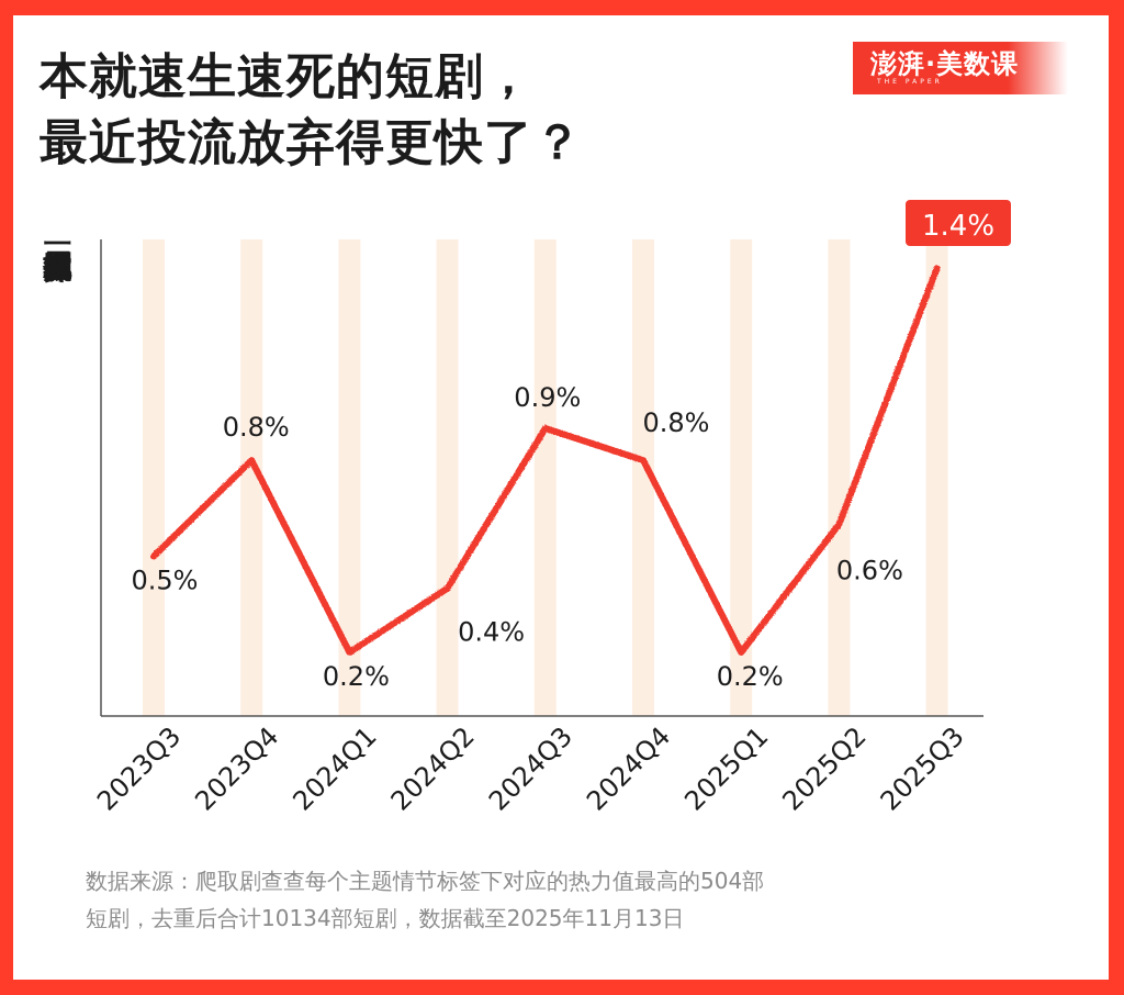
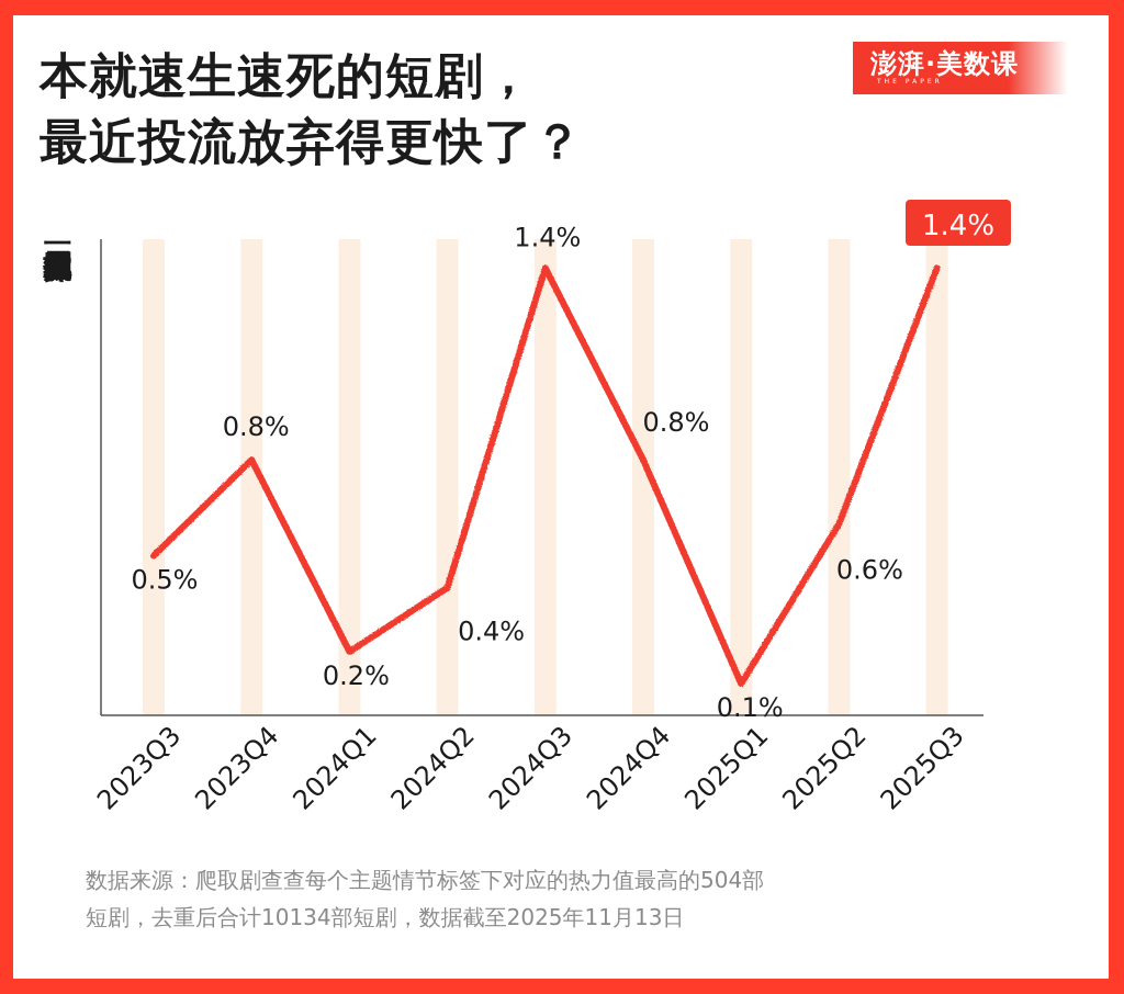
2024Q3: 0.9% -> 1.4%
2025Q1: 0.2% -> 0.1%
